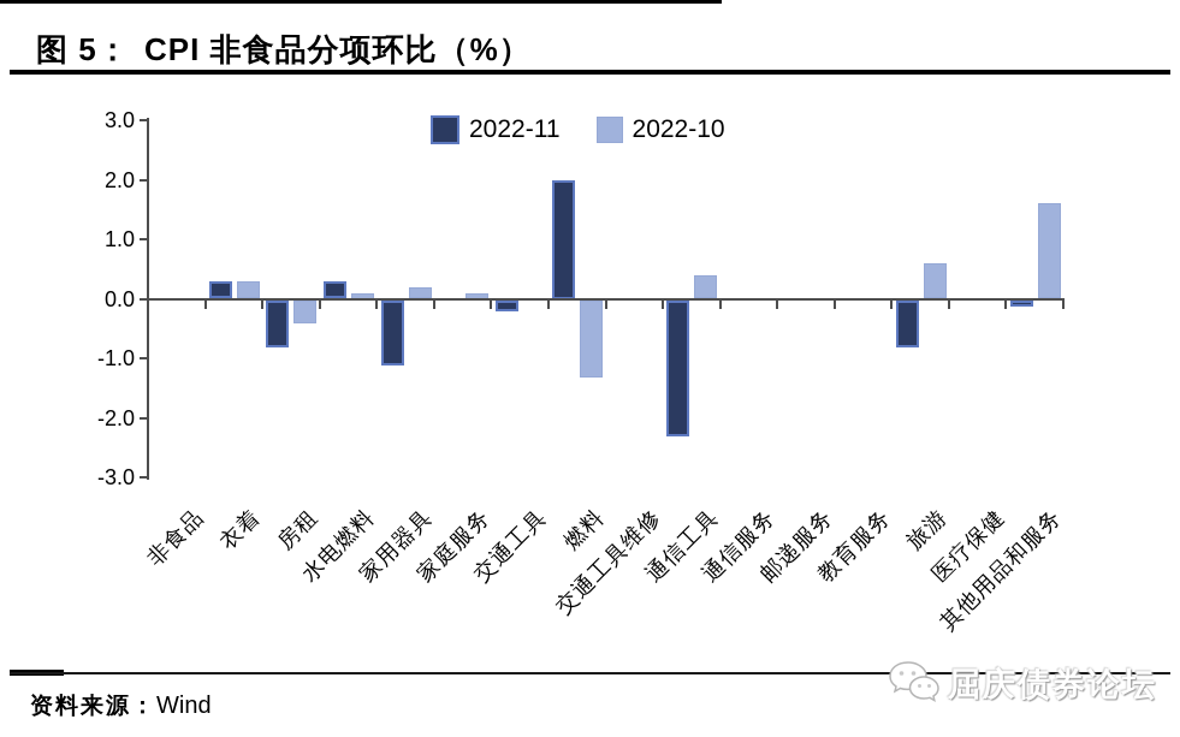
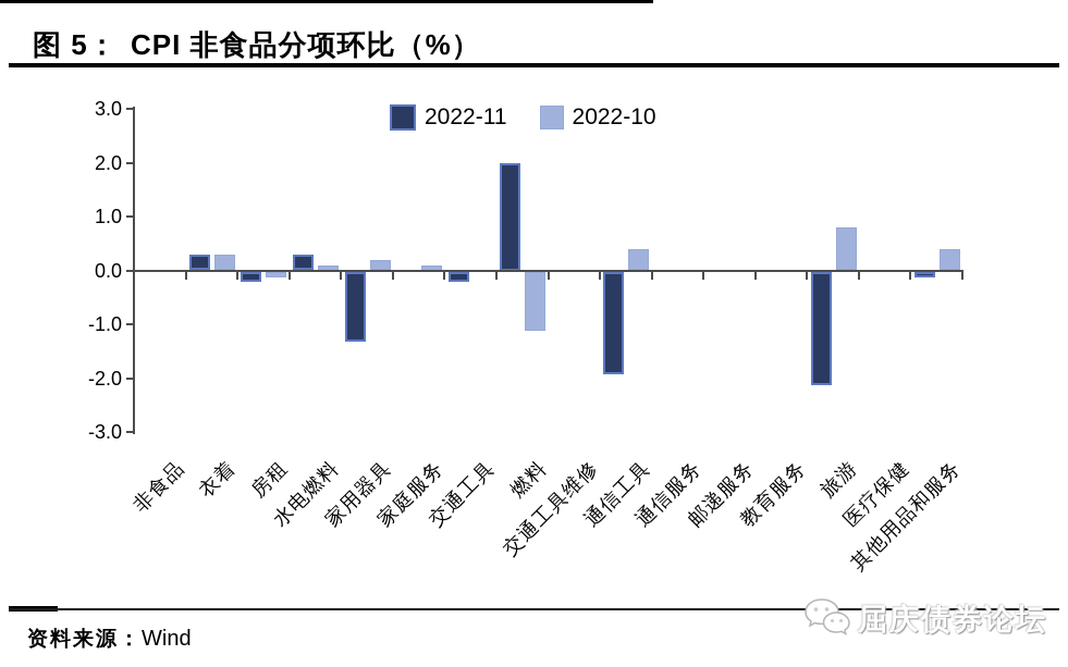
2022-11/房租: -0.8 -> -0.2
2022-10/房租: -0.4 -> -0.1
2022-11/家用器具: -1.1 -> -1.3
2022-10/燃料: -1.3 -> -1.1
2022-11/通信工具: -2.3 -> -1.9
2022-11/旅游: -0.8 -> -2.1
2022-10/旅游: 0.6 -> 0.8
2022-10/其他用品和服务: 1.6 -> 0.4
